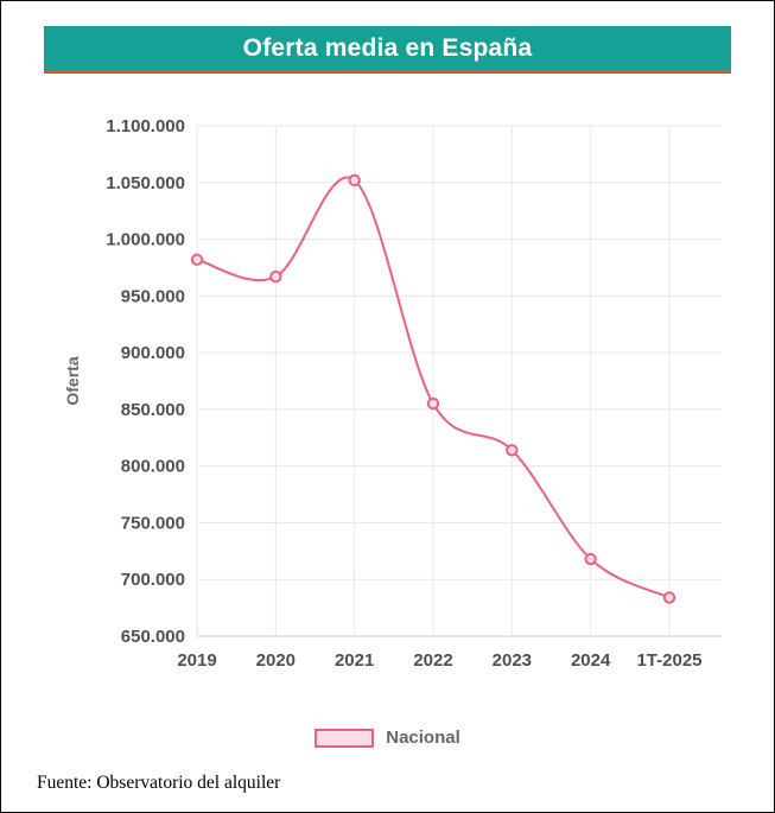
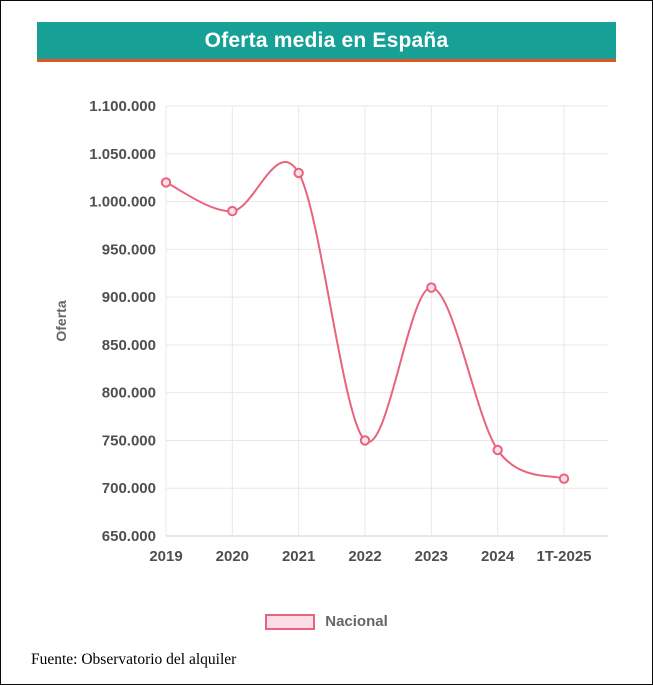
2019: 980000 -> 1020000
2020: 970000 -> 990000
2021: 1050000 -> 1030000
2022: 860000 -> 750000
2023: 810000 -> 910000
2024: 720000 -> 740000
1T-2025: 680000 -> 710000
